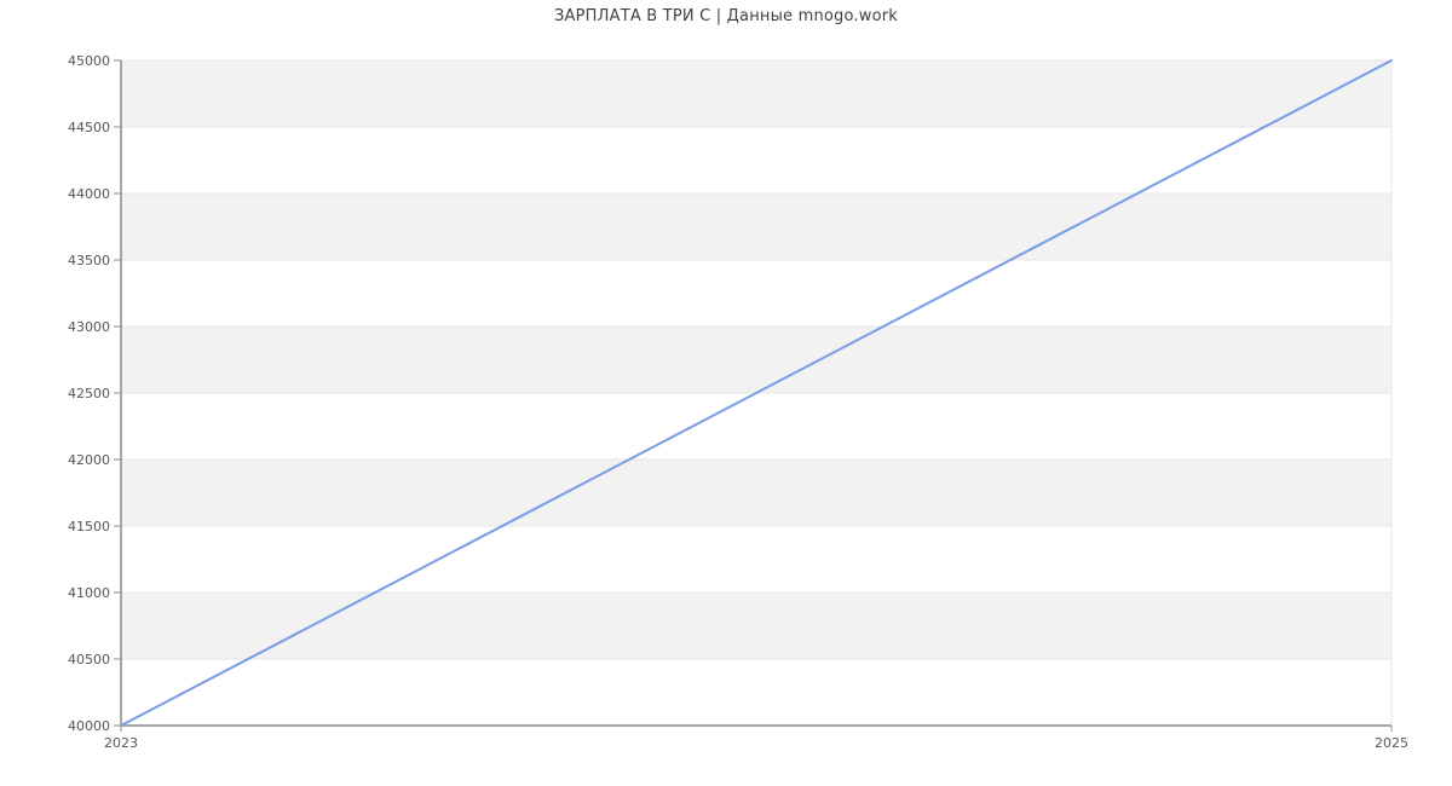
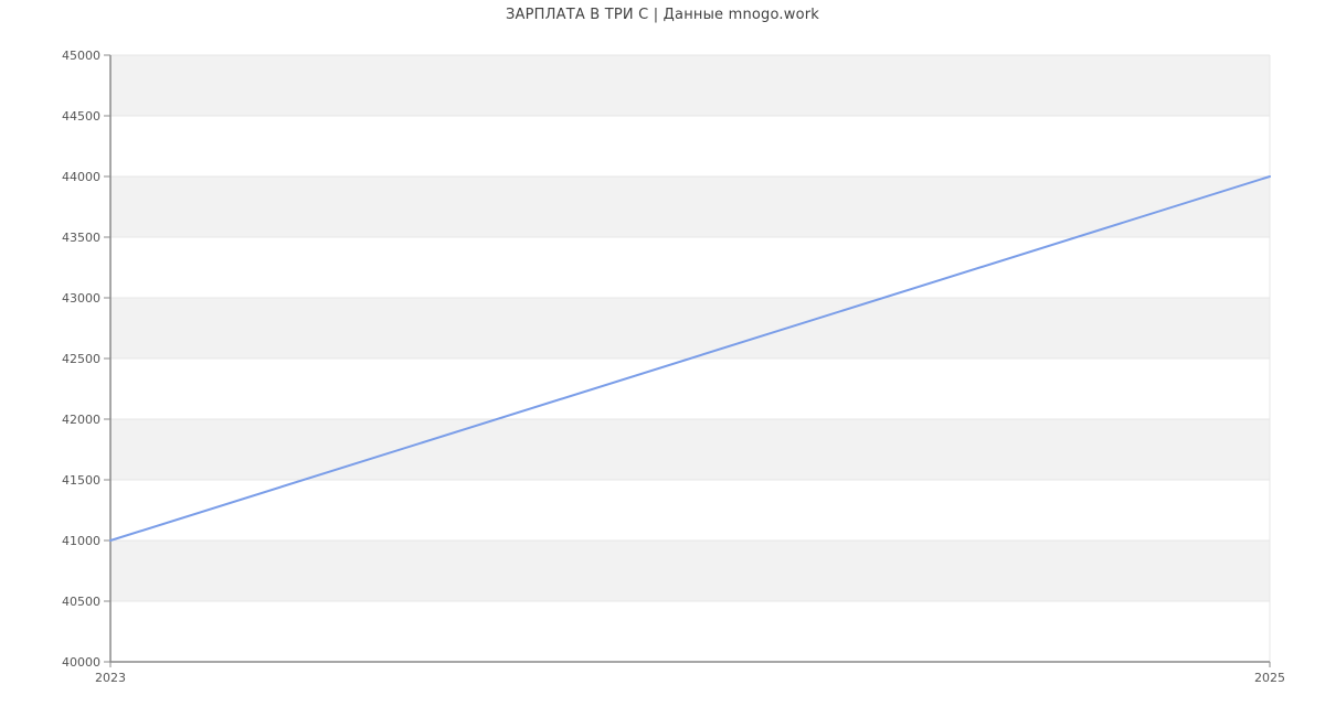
2023: 40000 -> 41000
2025: 45000 -> 44000
